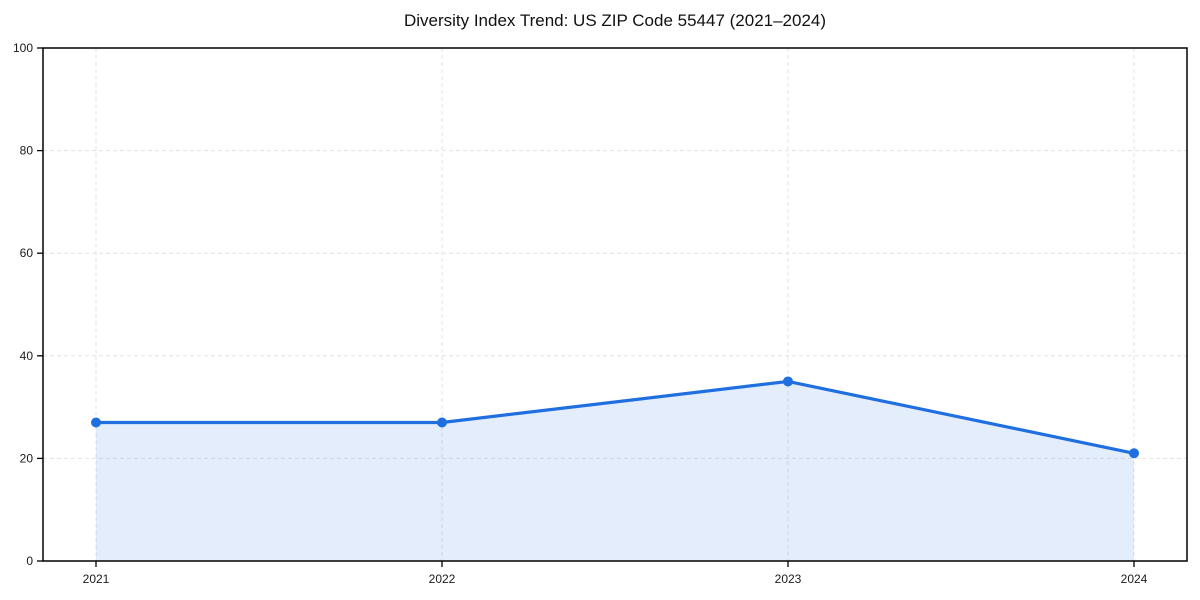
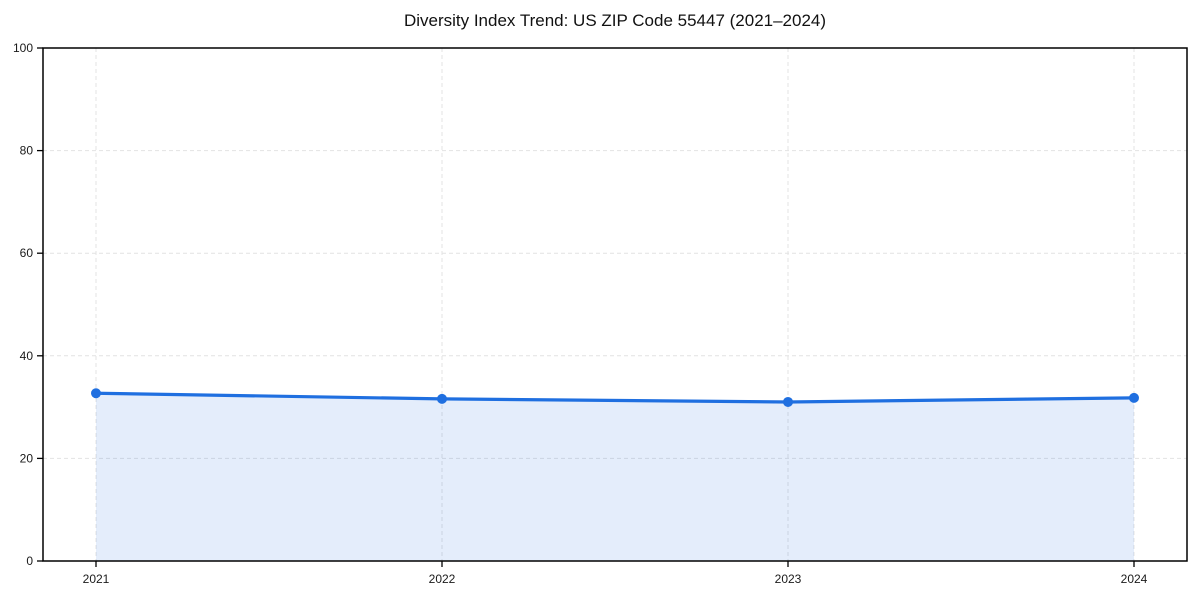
2021: 27 -> 33
2022: 27 -> 32
2023: 35 -> 31
2024: 21 -> 32
